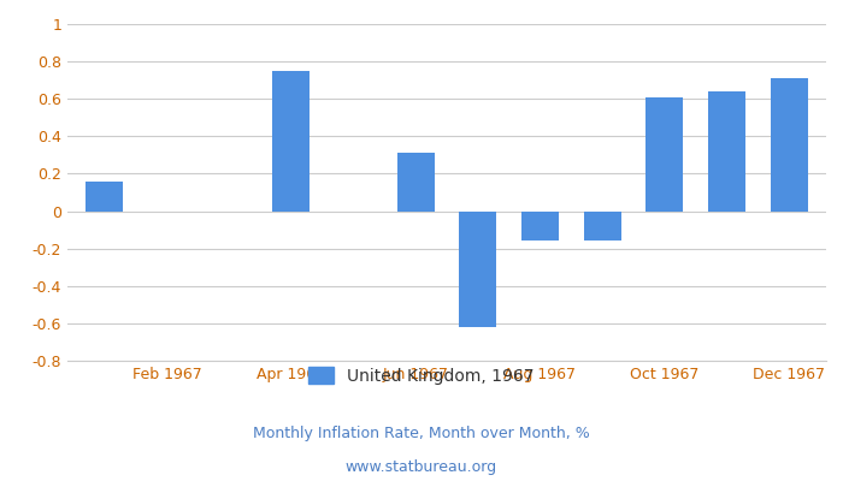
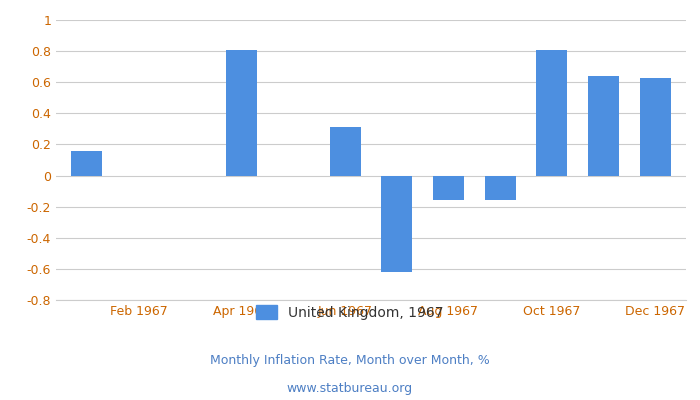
Apr 1967: 0.75 -> 0.81
Oct 1967: 0.61 -> 0.81
Dec 1967: 0.71 -> 0.63
